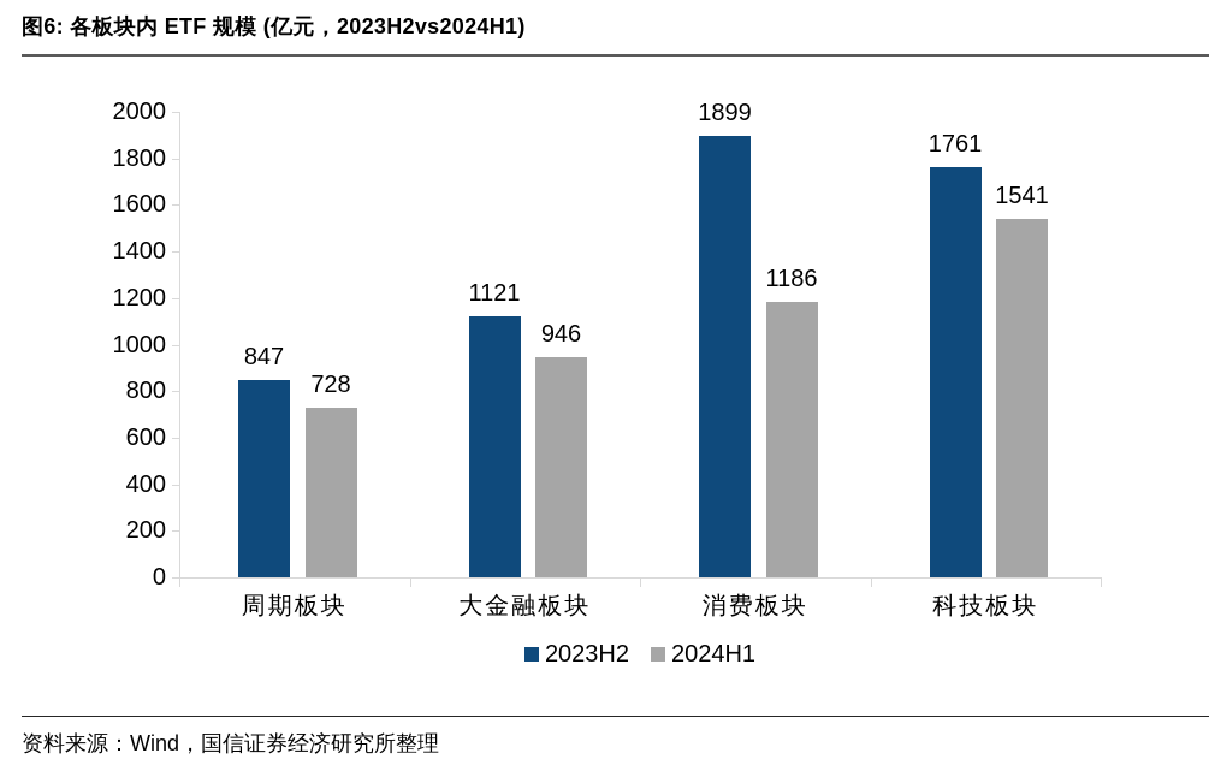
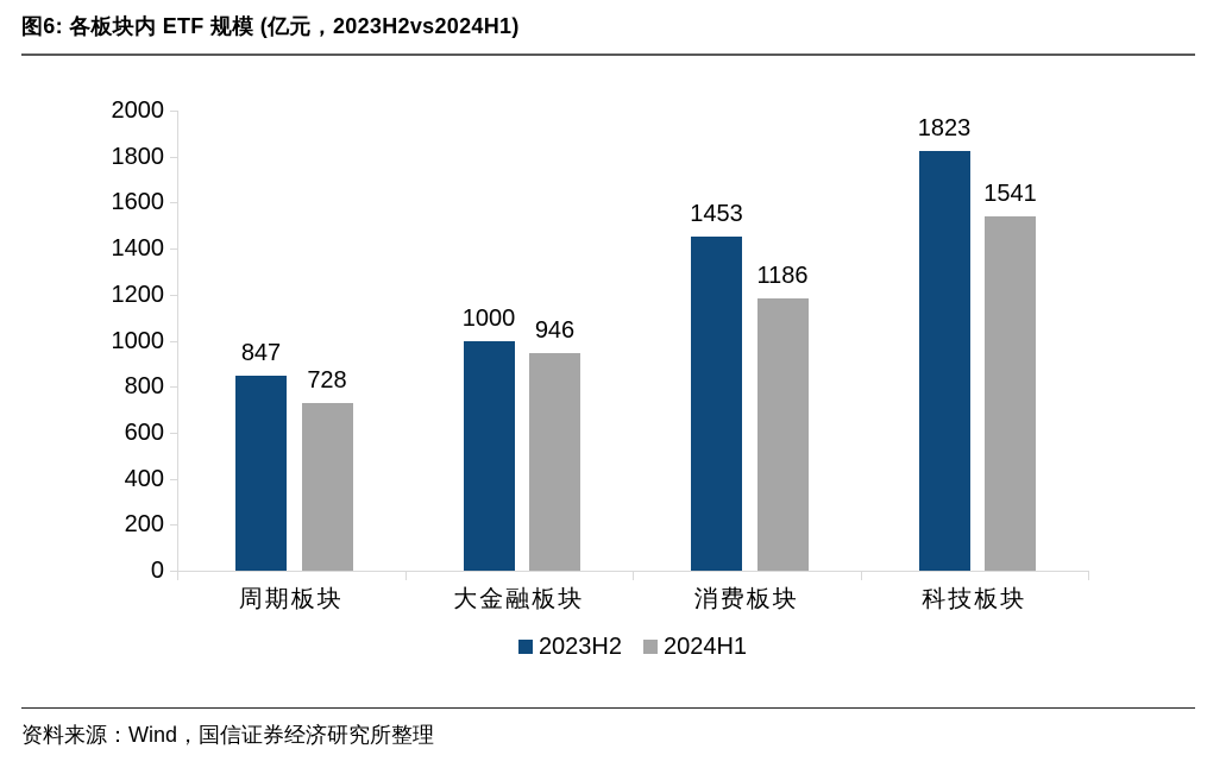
2023H2/大金融板块: 1121 -> 1000
2023H2/消费板块: 1899 -> 1453
2023H2/科技板块: 1761 -> 1823
